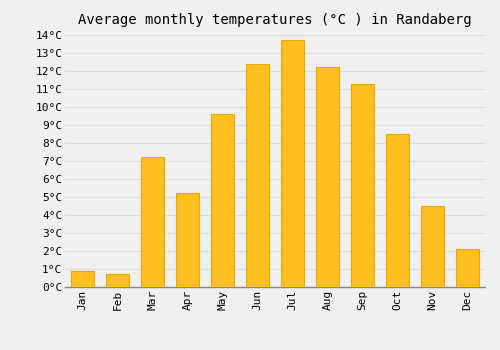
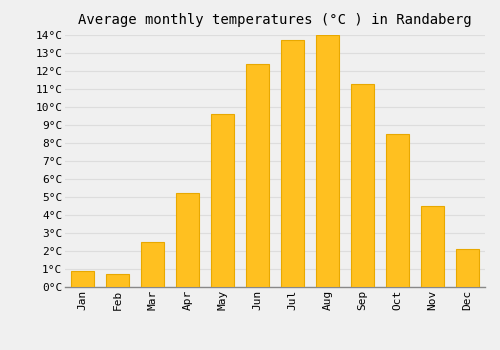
Mar: 7.2°C -> 2.5°C
Aug: 12.2°C -> 14.0°C
